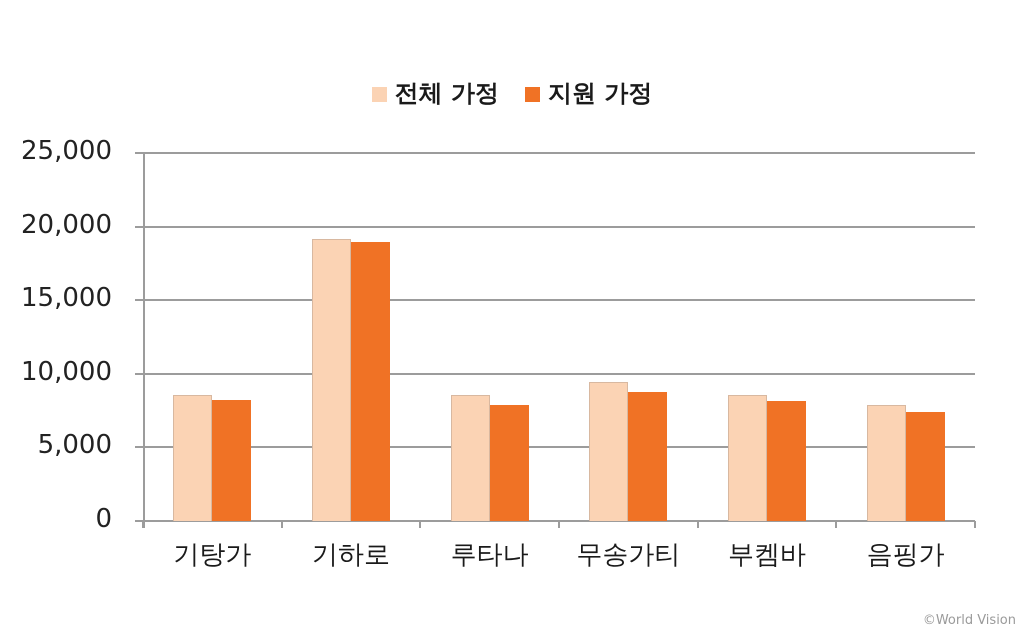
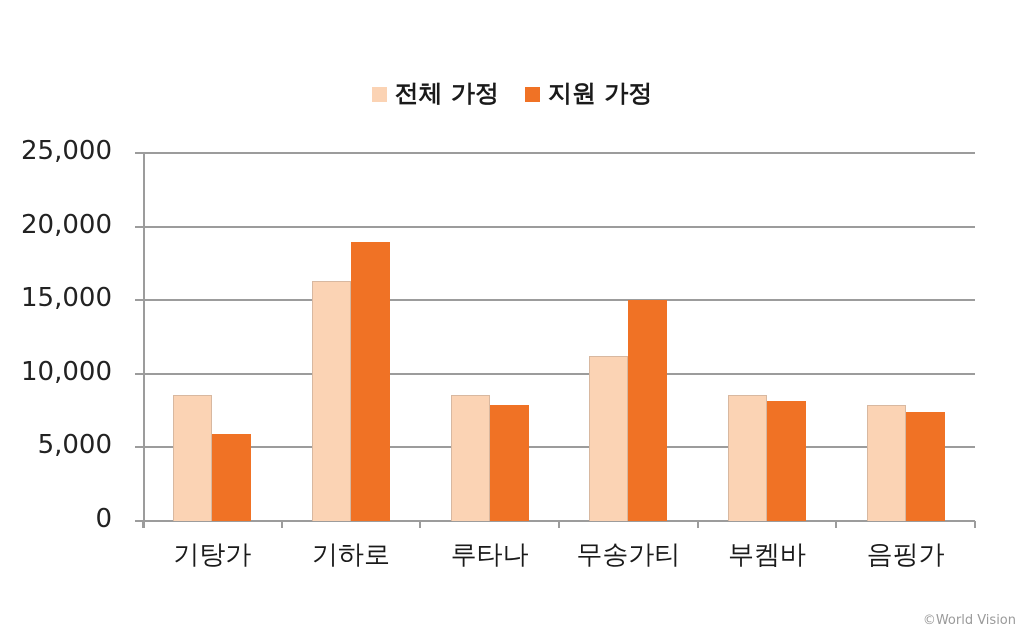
지원 가정/기탕가: 8200 -> 5900
전체 가정/기하로: 19200 -> 16300
전체 가정/무송가티: 9400 -> 11200
지원 가정/무송가티: 8800 -> 15000
